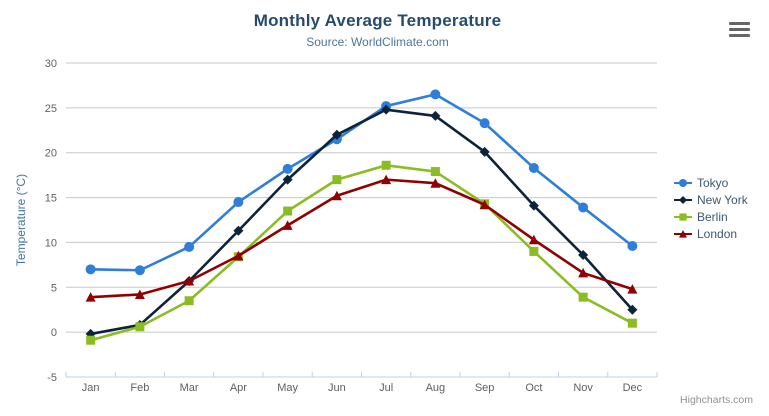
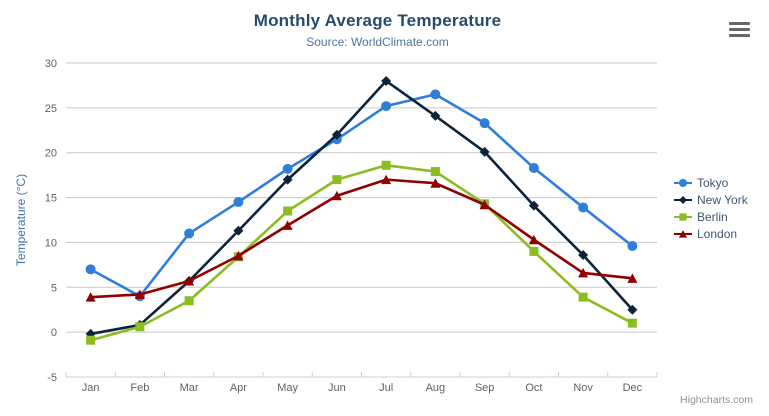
Tokyo/Feb: 7 -> 4
Tokyo/Mar: 10 -> 11
New York/Jul: 25 -> 28
London/Dec: 5 -> 6
